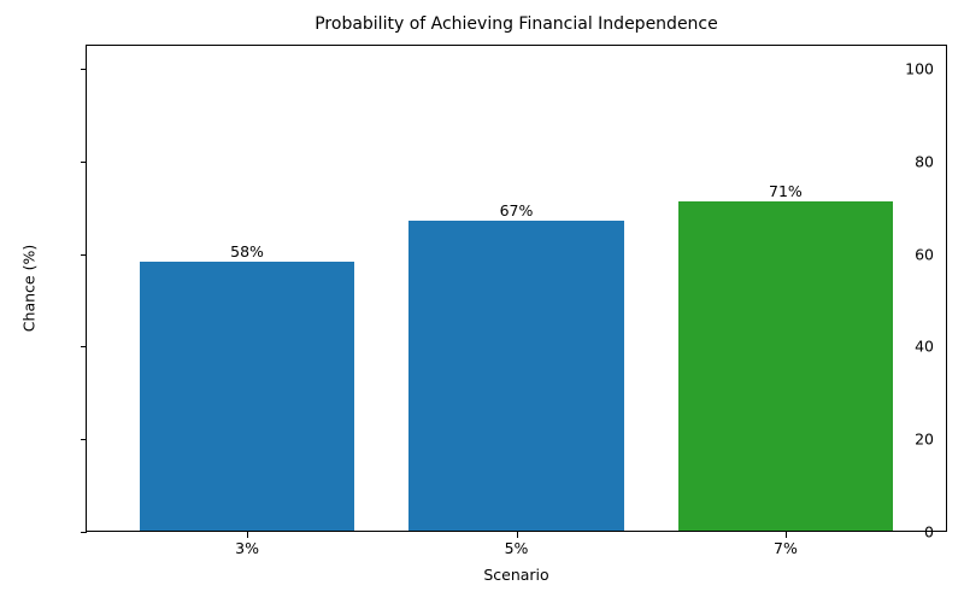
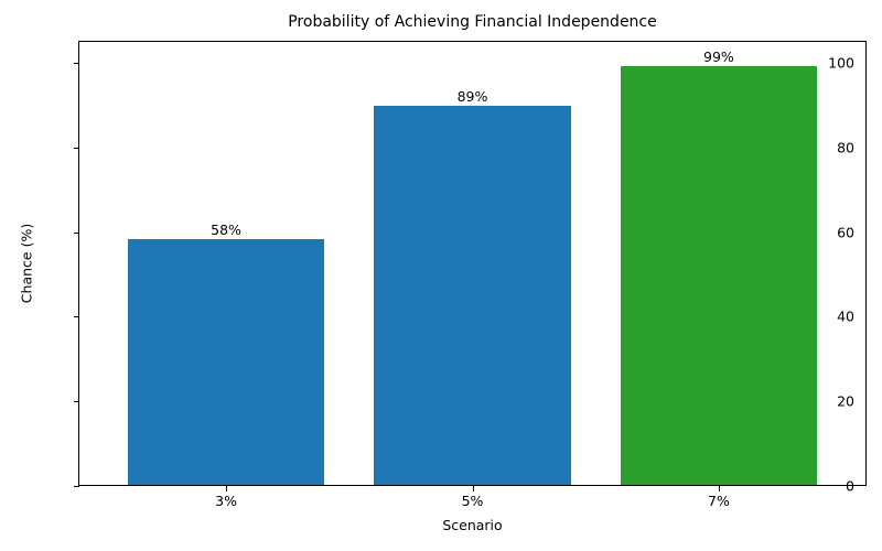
5%: 67% -> 89%
7%: 71% -> 99%
